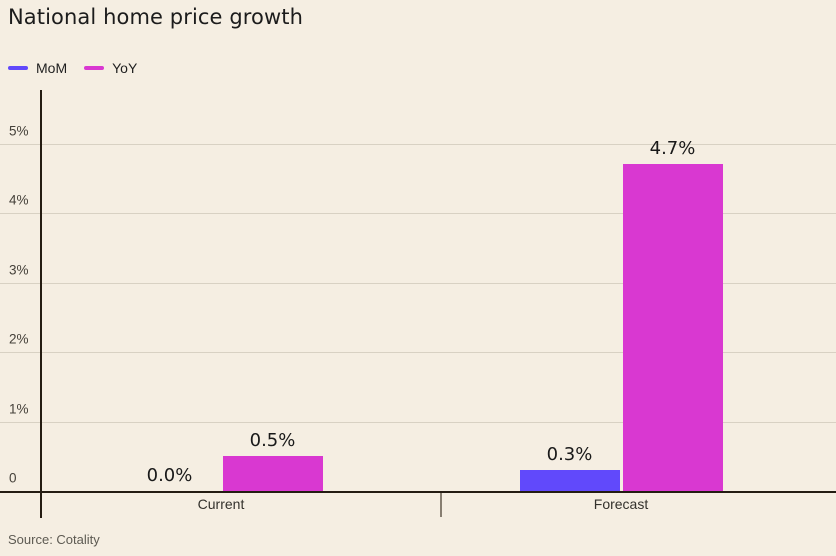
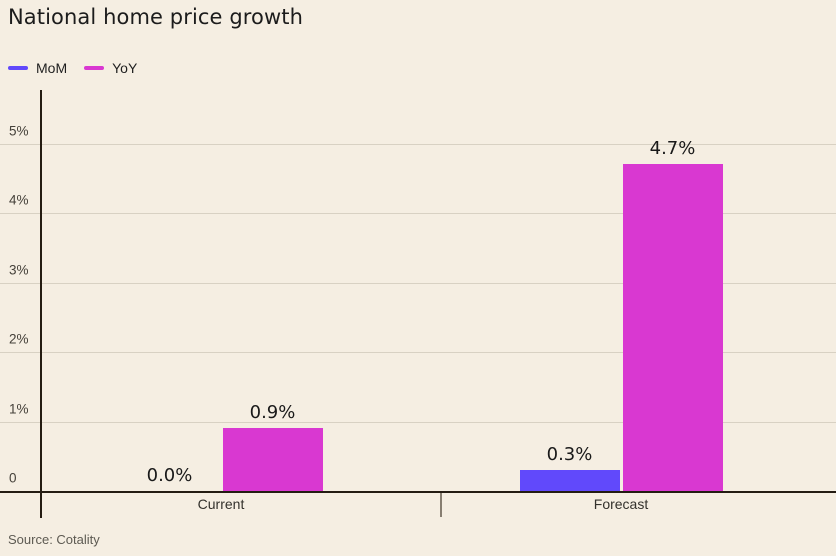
YoY/Current: 0.5% -> 0.9%
